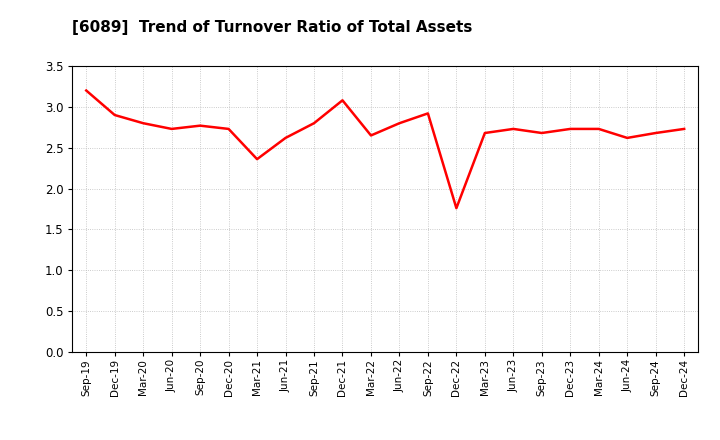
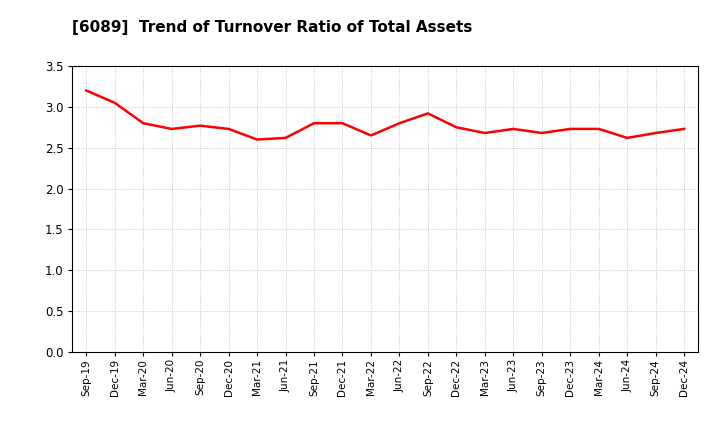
Dec-19: 2.90 -> 3.05
Mar-21: 2.36 -> 2.60
Dec-21: 3.08 -> 2.80
Dec-22: 1.76 -> 2.75
